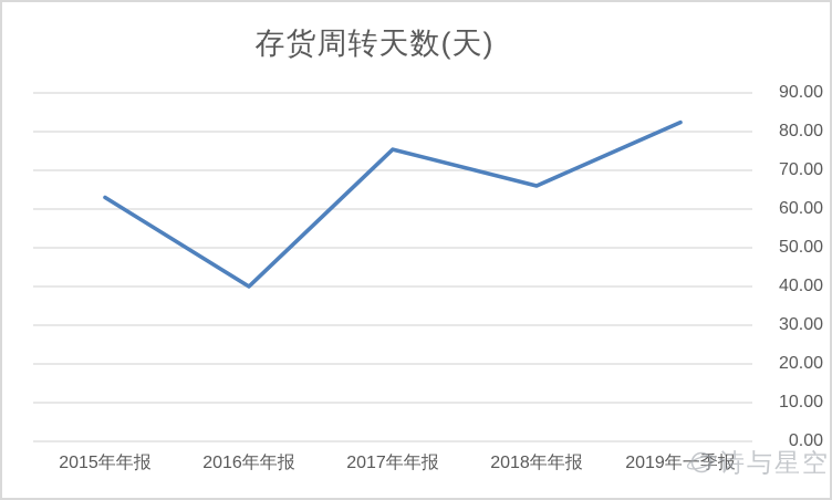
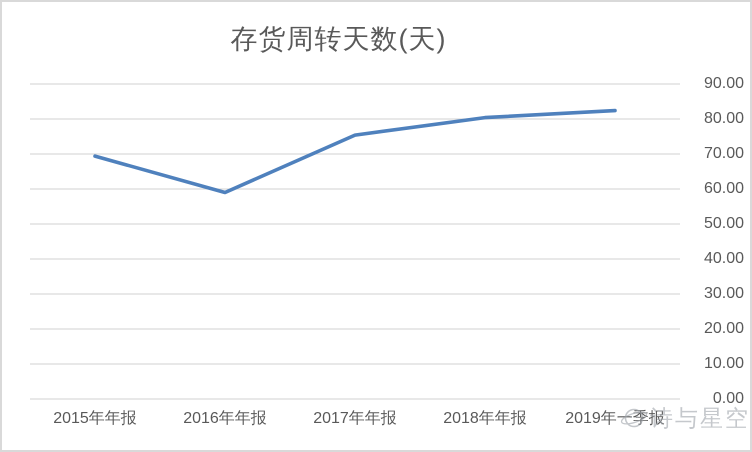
2015年年报: 63 -> 69
2016年年报: 40 -> 59
2018年年报: 66 -> 80
